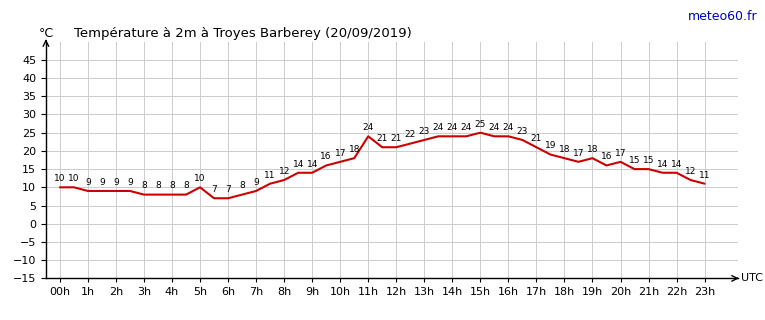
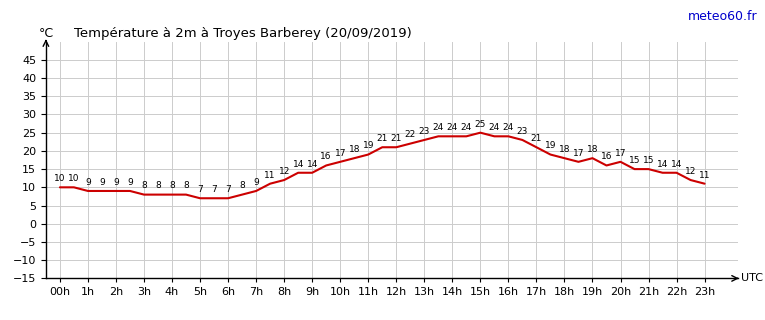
5h: 10 -> 7
11h: 24 -> 19
